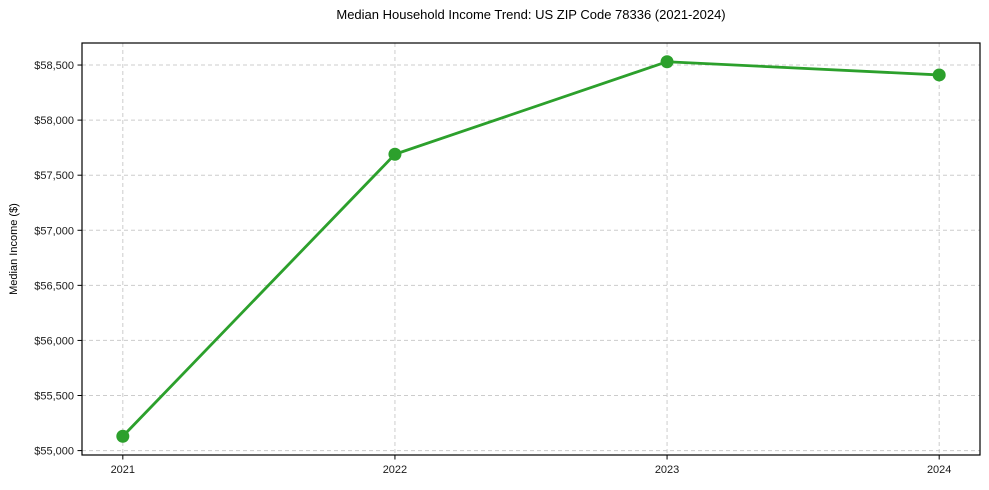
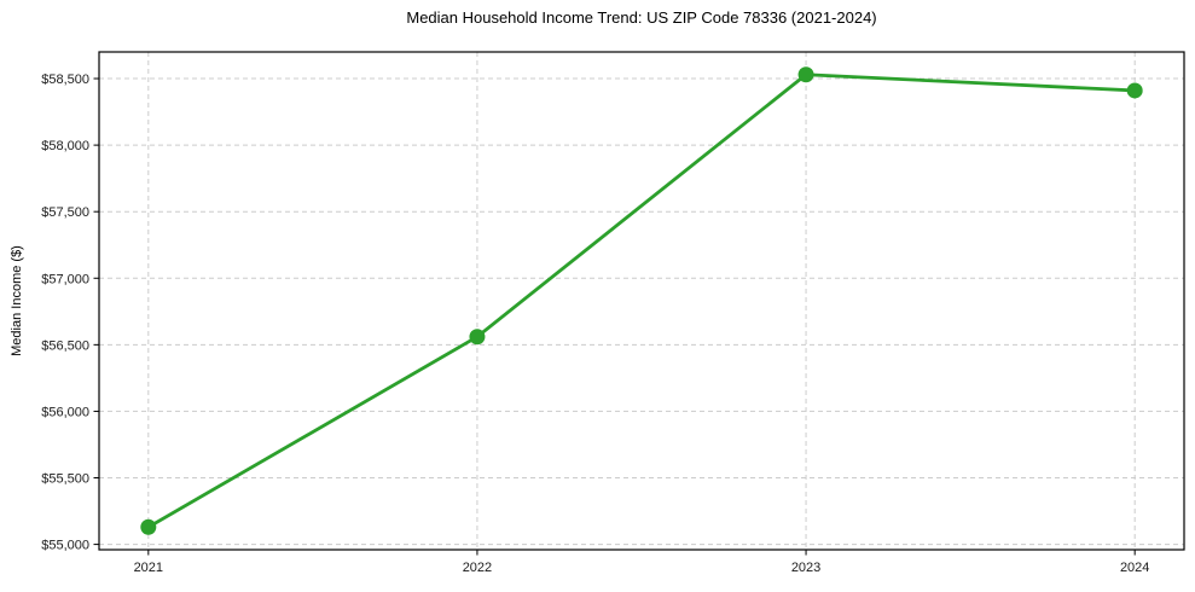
2022: $57690 -> $56560
